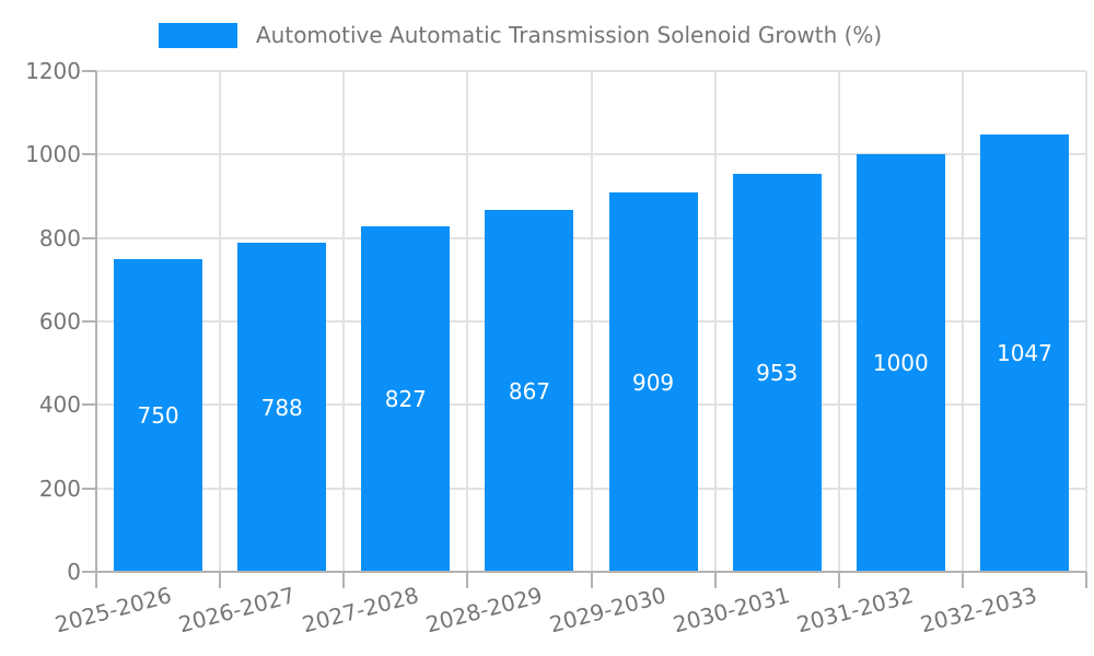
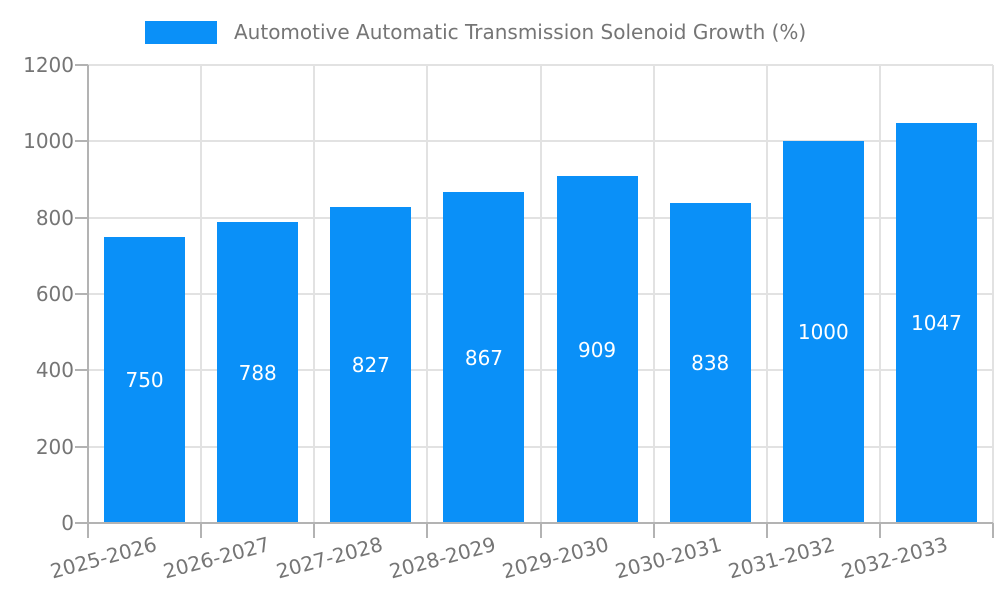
2030-2031: 953 -> 838
